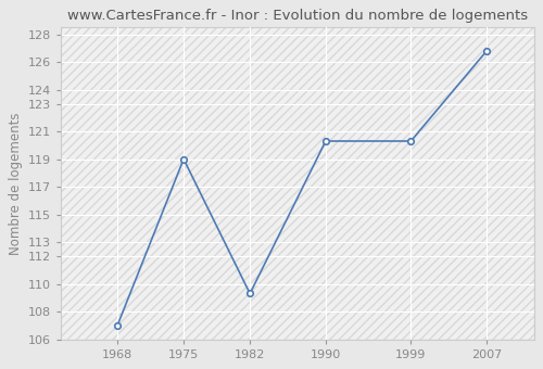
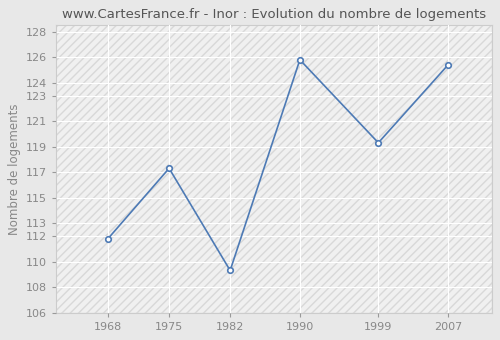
1968: 107.0 -> 111.8
1975: 119.0 -> 117.3
1990: 120.3 -> 125.8
1999: 120.3 -> 119.3
2007: 126.8 -> 125.4
